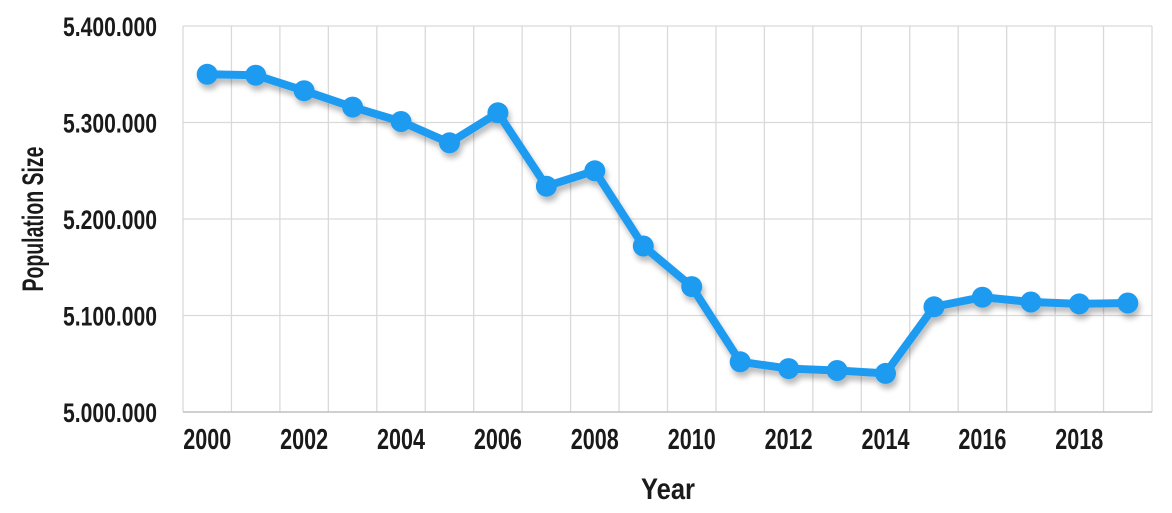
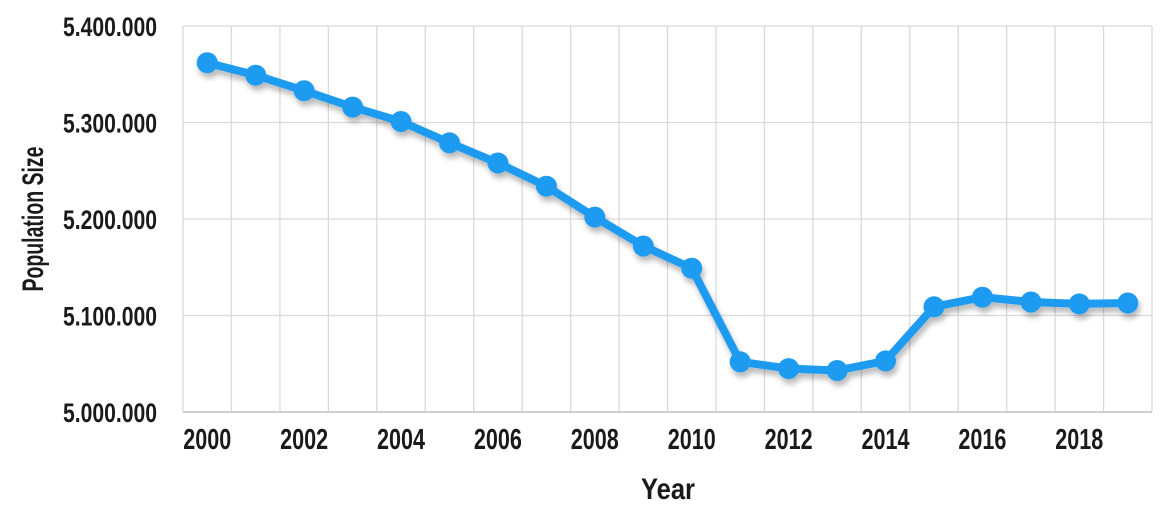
2000: 5350000 -> 5360000
2006: 5310000 -> 5260000
2008: 5250000 -> 5200000
2010: 5130000 -> 5150000
2014: 5040000 -> 5050000
